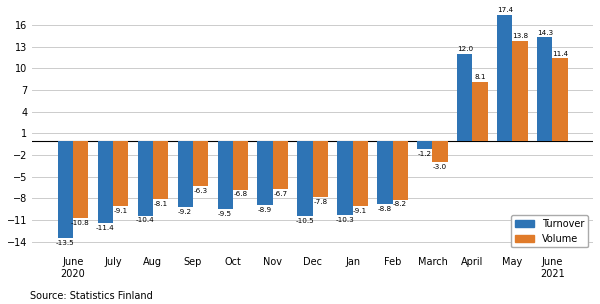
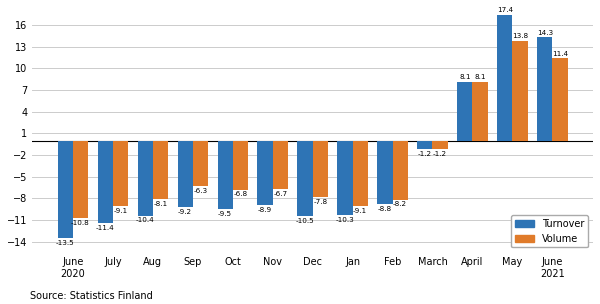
Volume/March: -3.0 -> -1.2
Turnover/April: 12.0 -> 8.1
